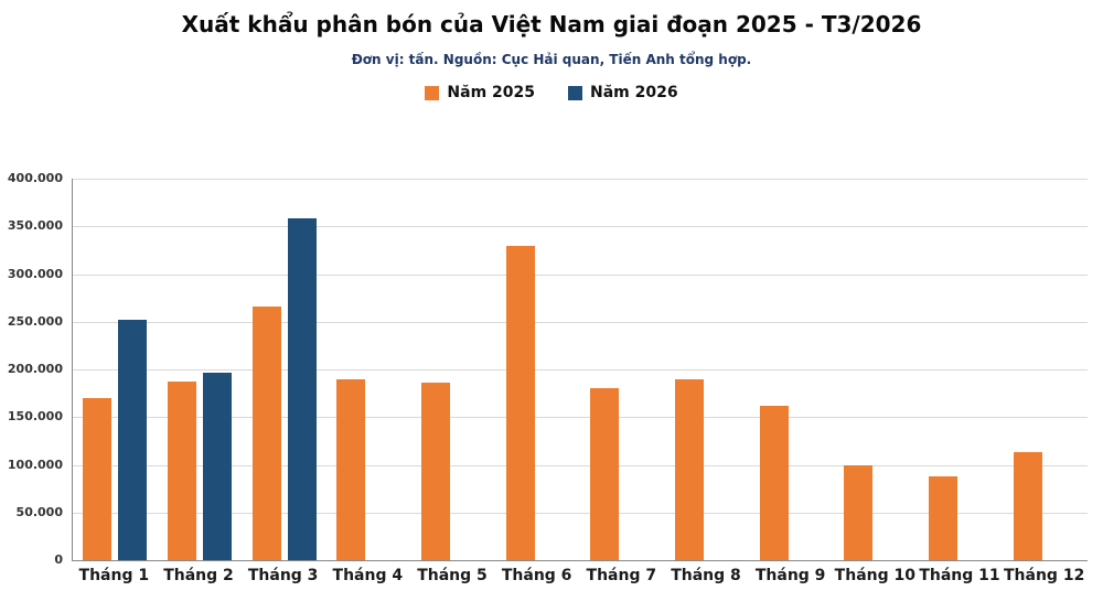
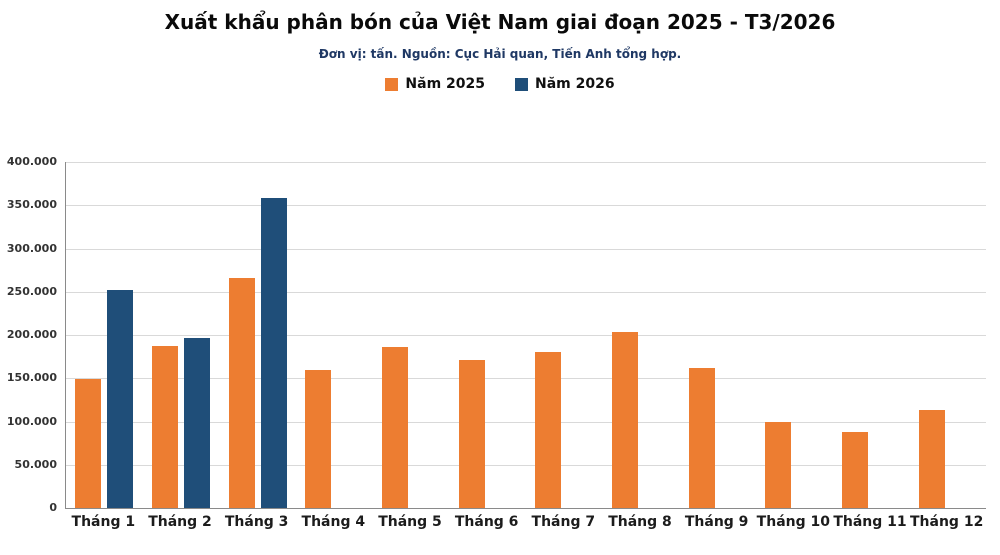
Năm 2025/Tháng 1: 170000 -> 150000
Năm 2025/Tháng 4: 190000 -> 160000
Năm 2025/Tháng 6: 330000 -> 170000
Năm 2025/Tháng 8: 190000 -> 200000
